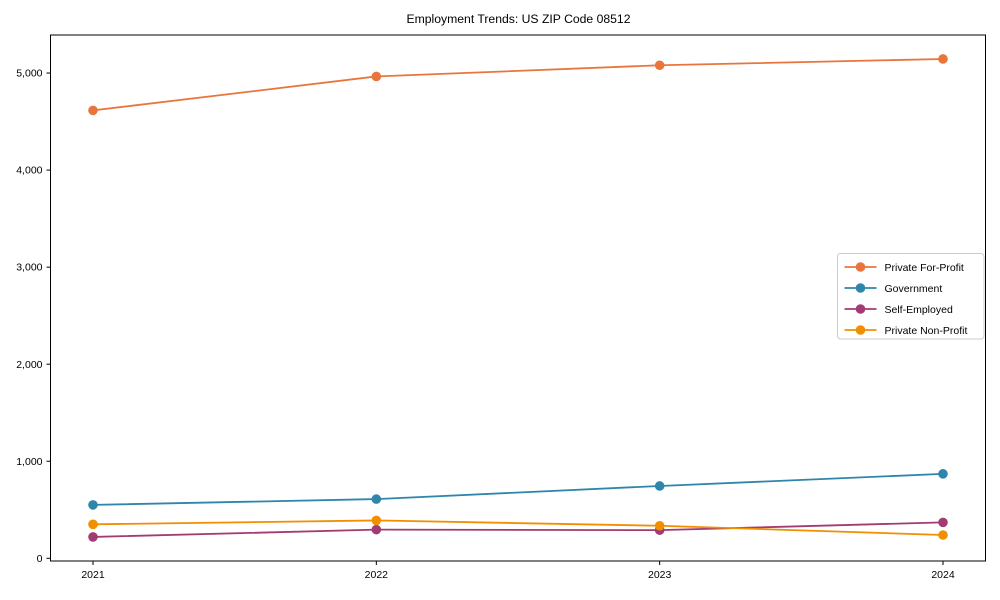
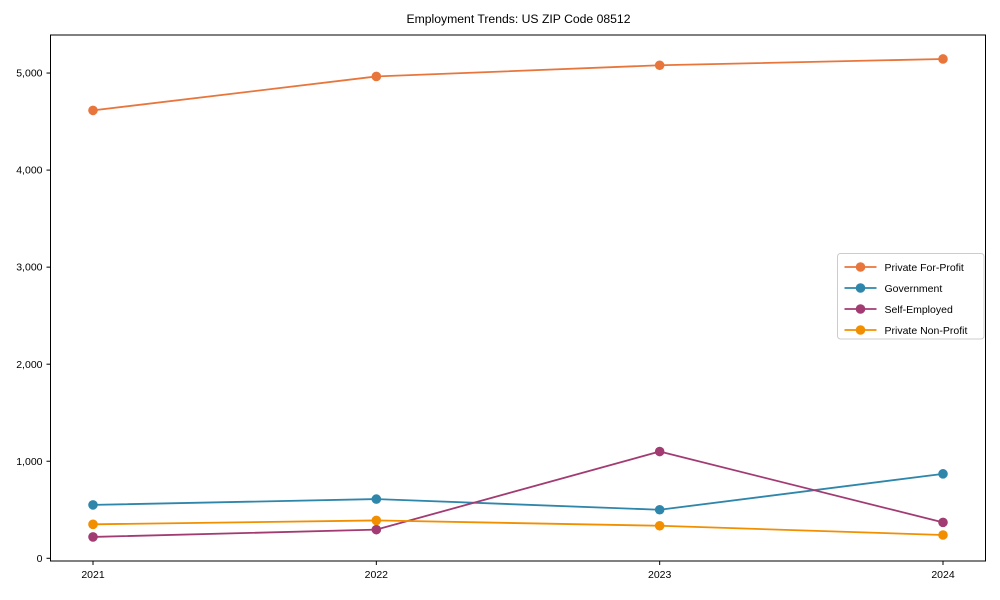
Government/2023: 700 -> 500
Self-Employed/2023: 300 -> 1100
